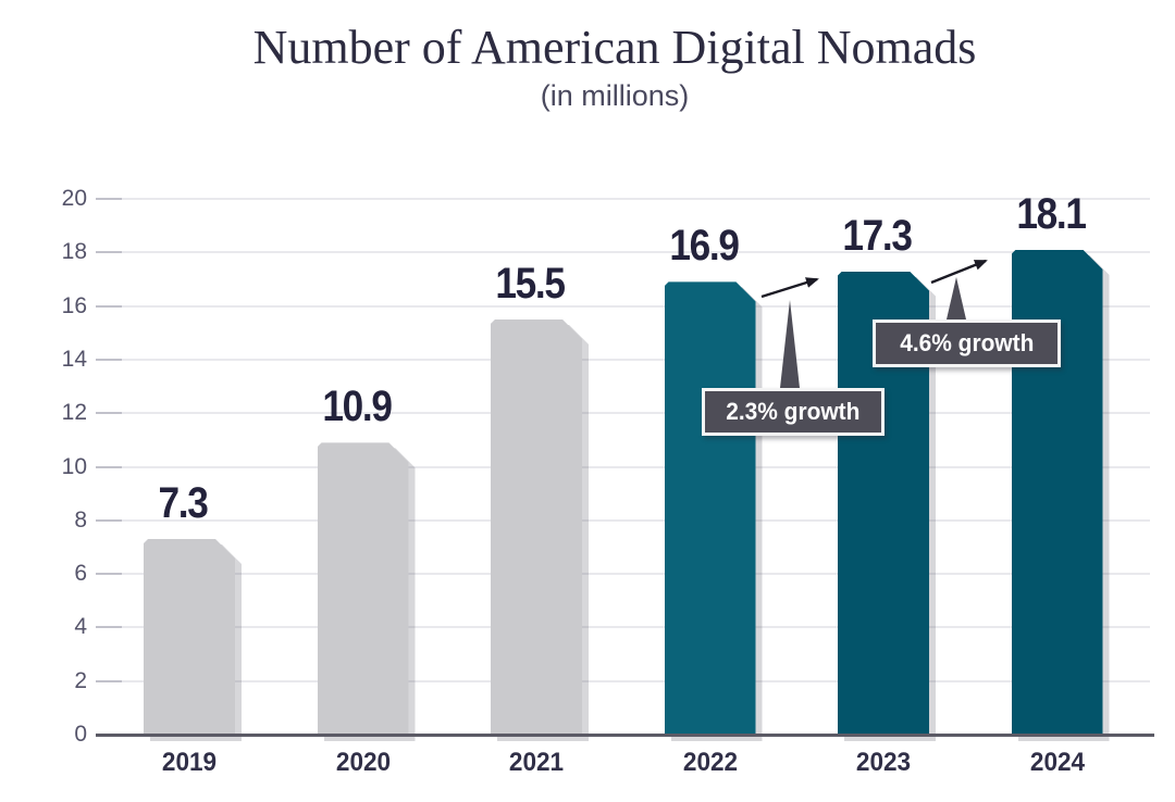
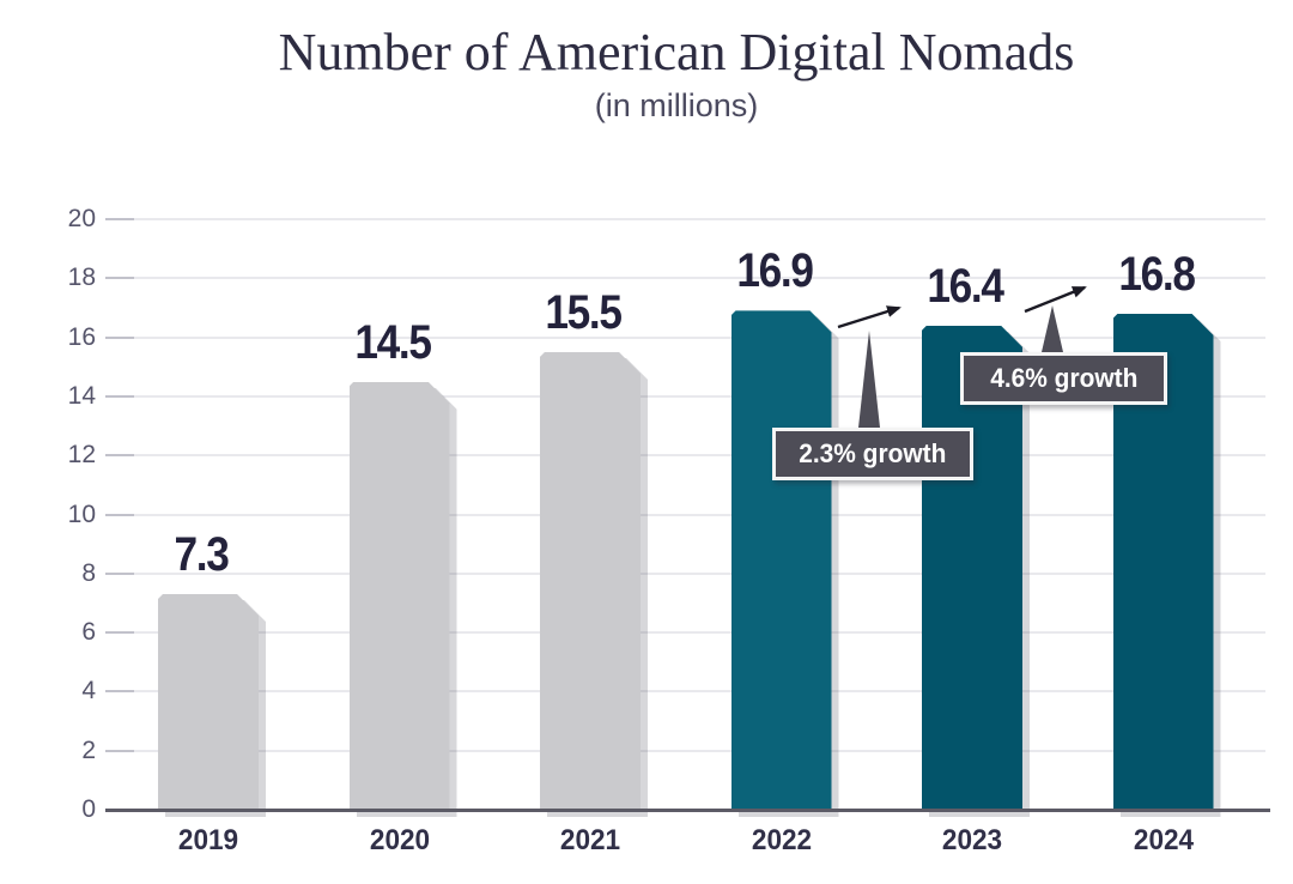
2020: 10.9 -> 14.5
2023: 17.3 -> 16.4
2024: 18.1 -> 16.8
